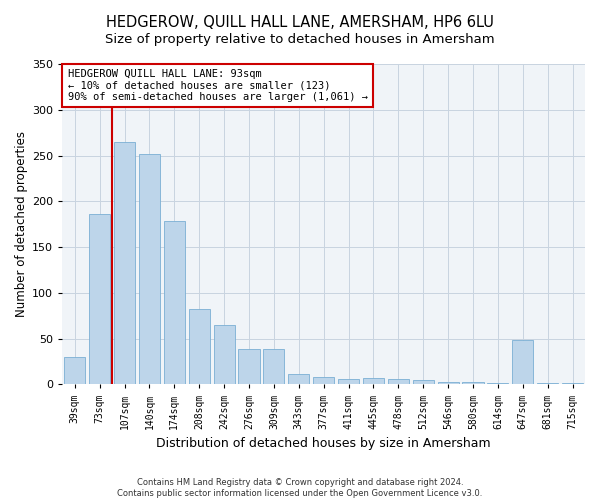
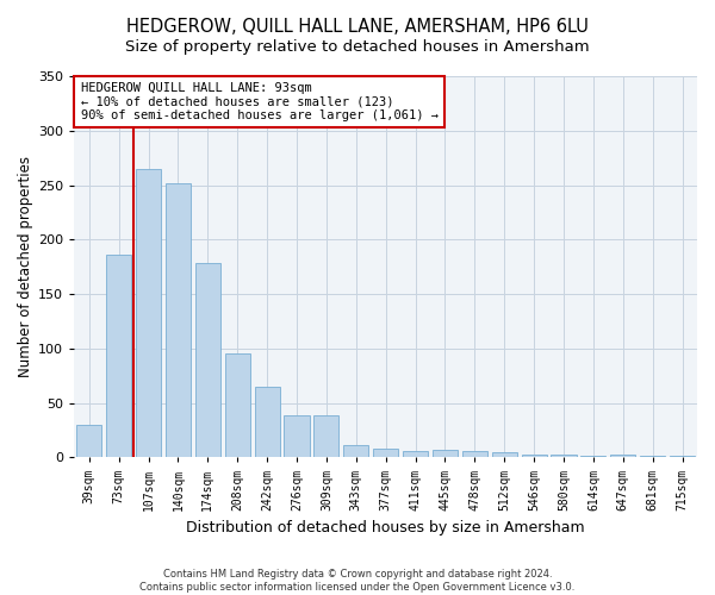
208sqm: 82 -> 95
647sqm: 48 -> 3
